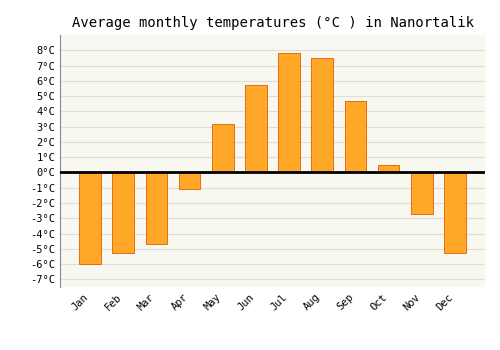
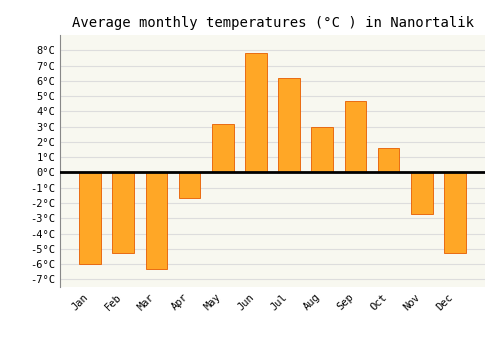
Mar: -4.7°C -> -6.3°C
Apr: -1.1°C -> -1.7°C
Jun: 5.7°C -> 7.8°C
Jul: 7.8°C -> 6.2°C
Aug: 7.5°C -> 3.0°C
Oct: 0.5°C -> 1.6°C
